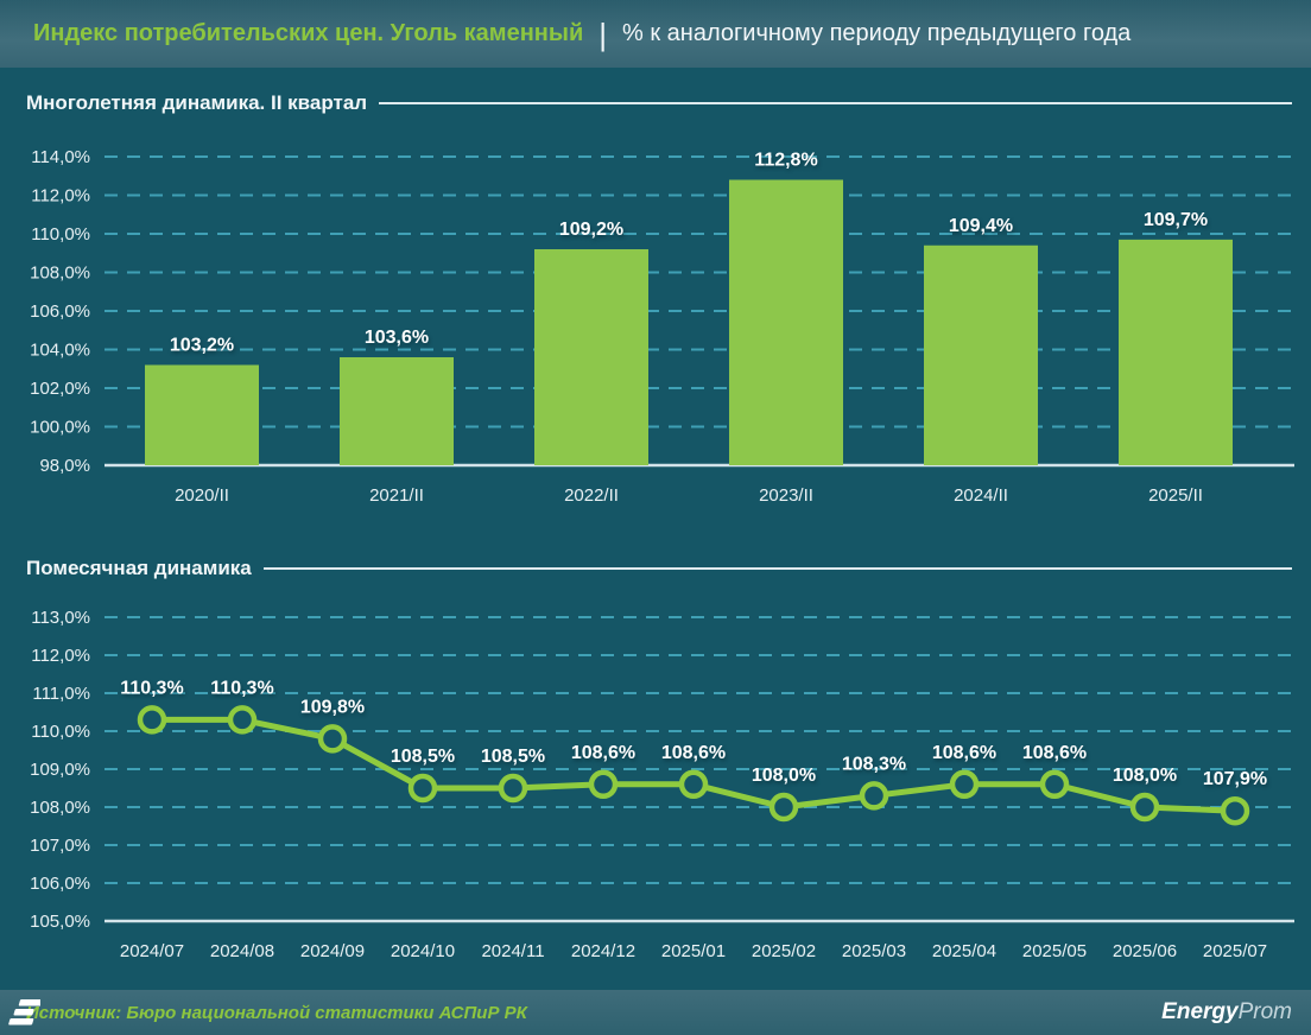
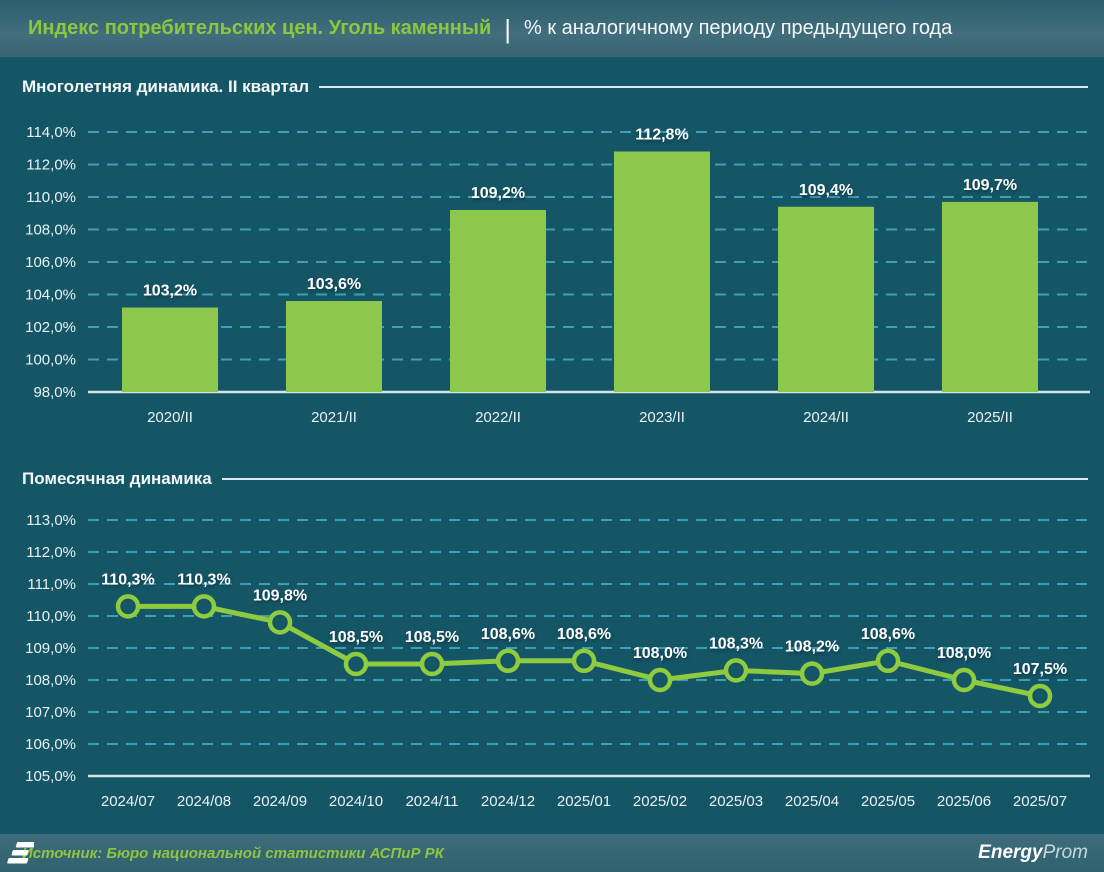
Помесячная динамика/2025/04: 108,6% -> 108,2%
Помесячная динамика/2025/07: 107,9% -> 107,5%
